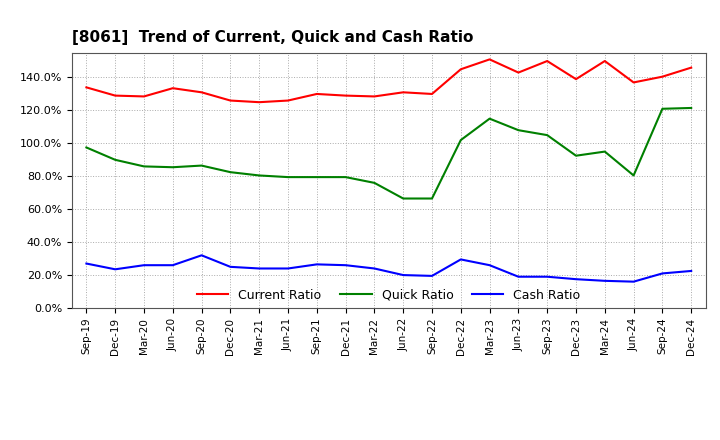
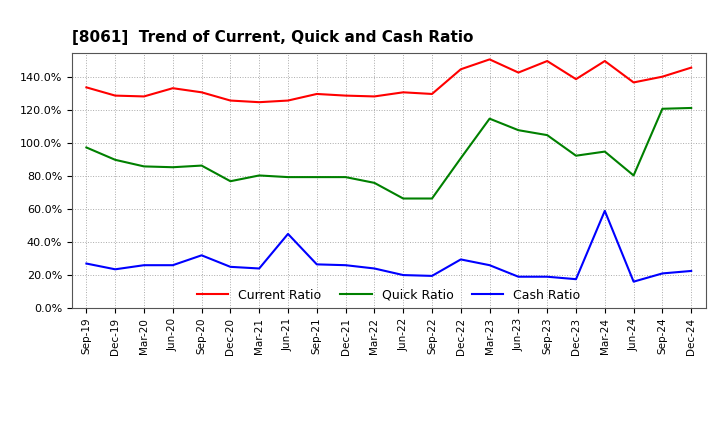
Quick Ratio/Dec-20: 82% -> 77%
Cash Ratio/Jun-21: 24% -> 45%
Quick Ratio/Dec-22: 102% -> 91%
Cash Ratio/Mar-24: 16% -> 59%
